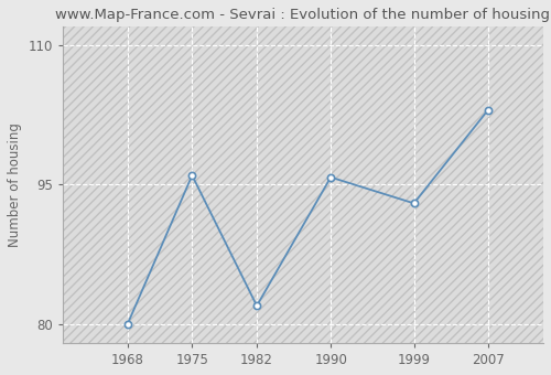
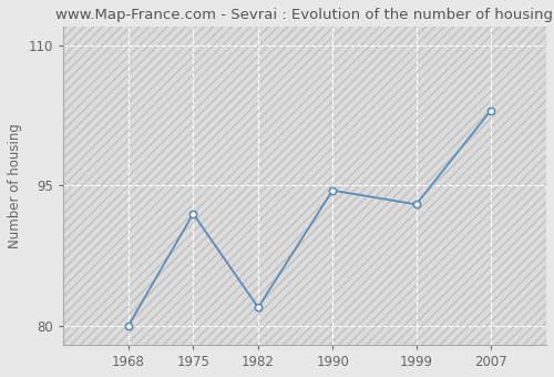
1975: 96.0 -> 92.0
1990: 95.8 -> 94.5
